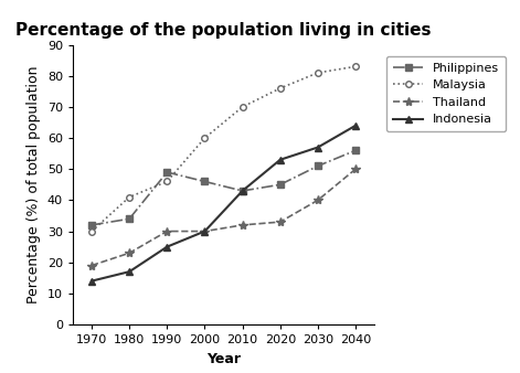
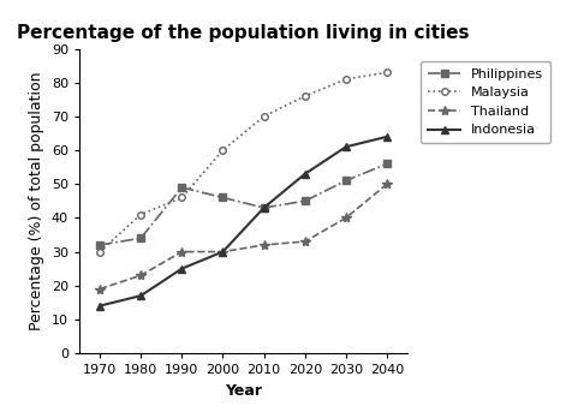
Indonesia/2030: 57 -> 61
